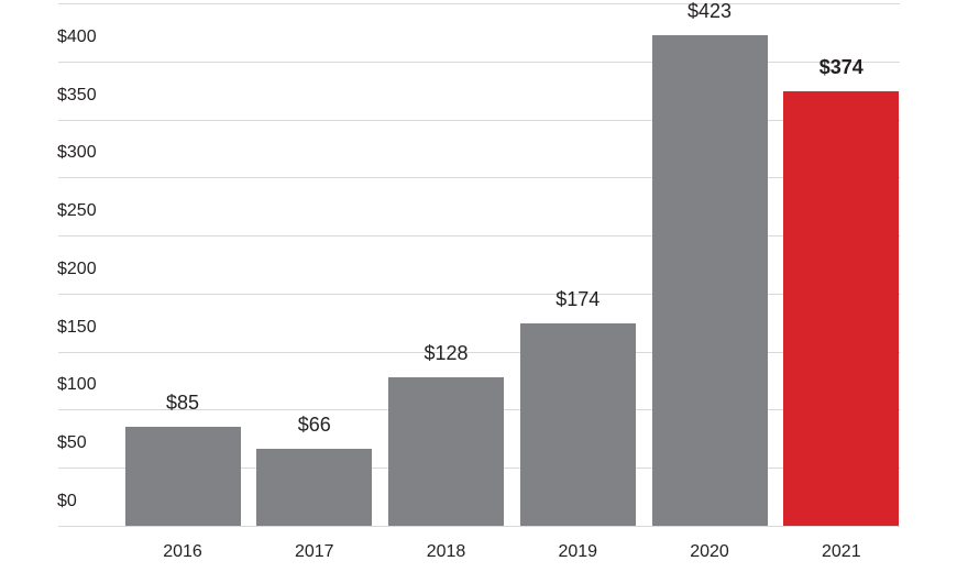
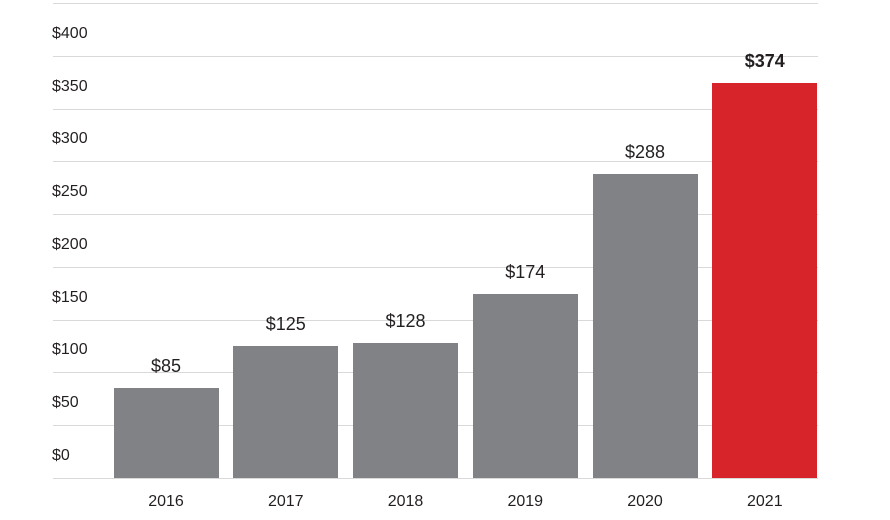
2017: $66 -> $125
2020: $423 -> $288
